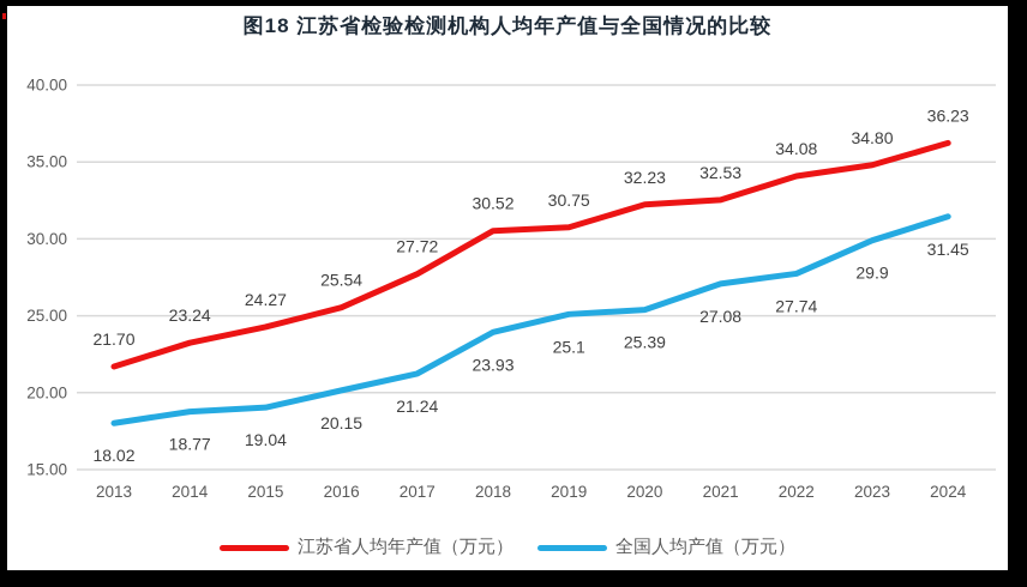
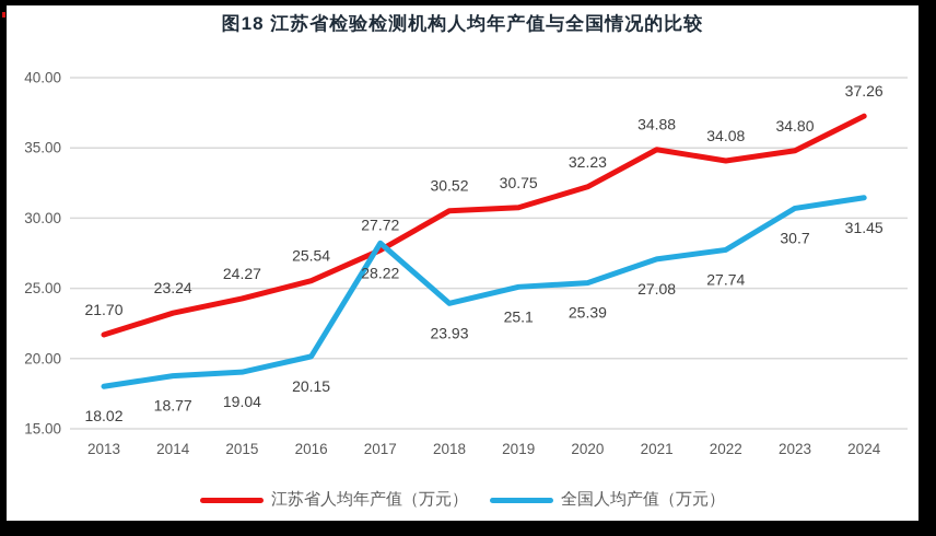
全国人均产值（万元）/2017: 21.24 -> 28.22
江苏省人均年产值（万元）/2021: 32.53 -> 34.88
全国人均产值（万元）/2023: 29.9 -> 30.7
江苏省人均年产值（万元）/2024: 36.23 -> 37.26
